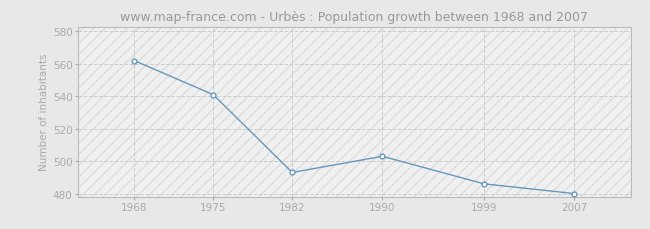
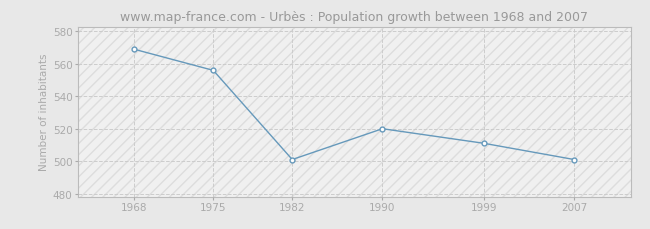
1968: 562 -> 569
1975: 541 -> 556
1982: 493 -> 501
1990: 503 -> 520
1999: 486 -> 511
2007: 480 -> 501
